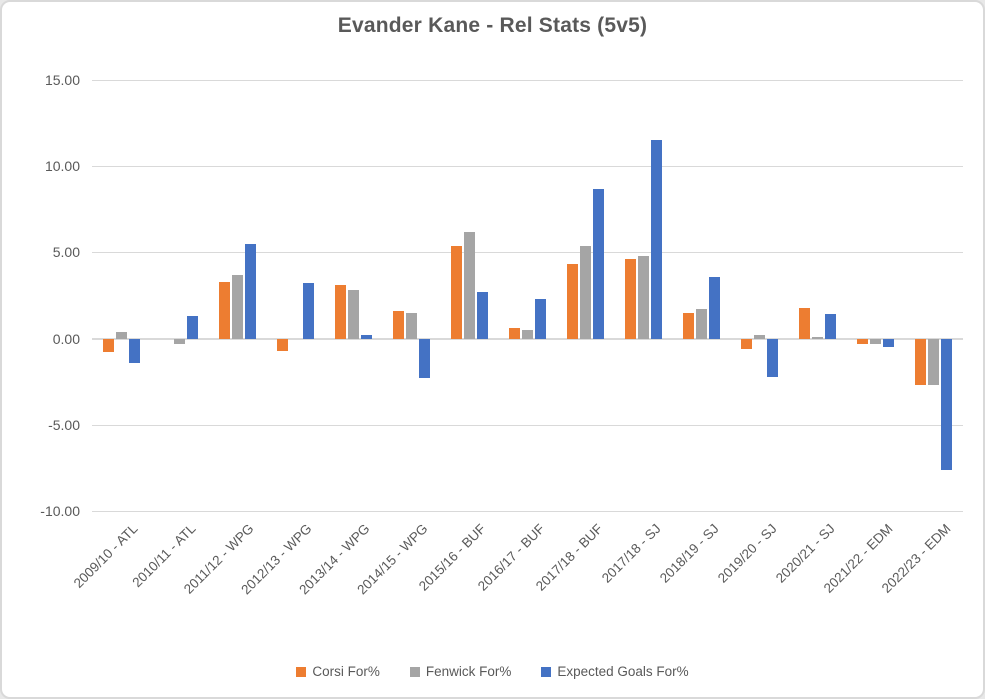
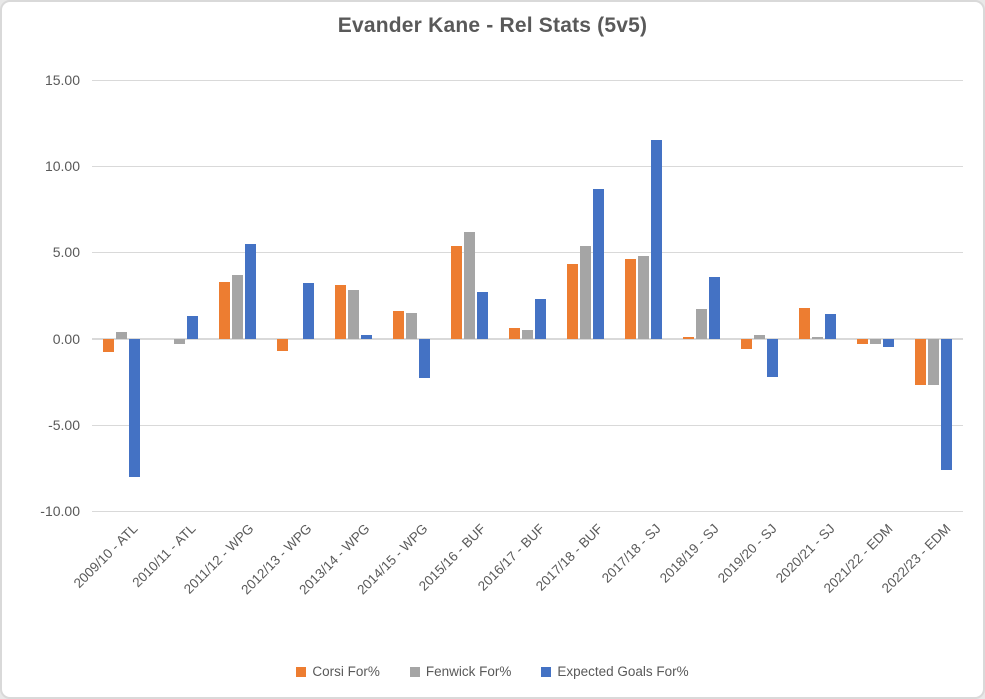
Expected Goals For%/2009/10 - ATL: -1.4 -> -8.0
Corsi For%/2018/19 - SJ: 1.5 -> 0.1
